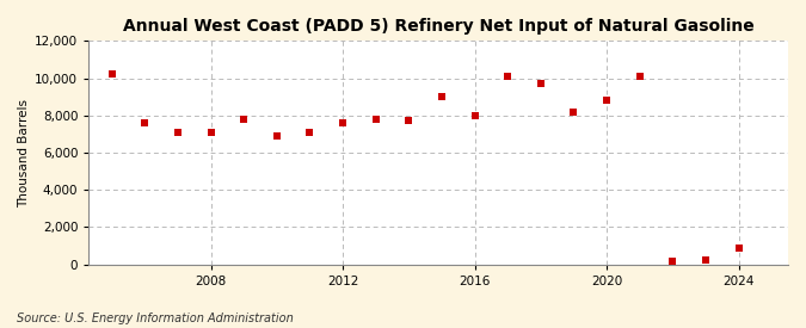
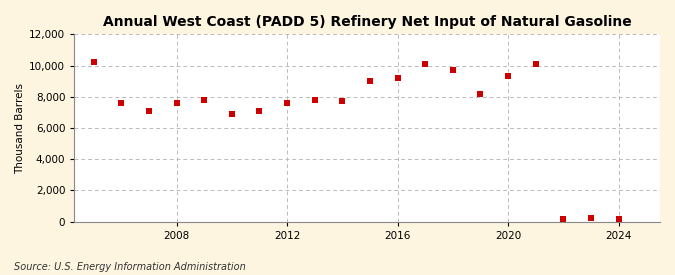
2008: 7,100 -> 7,600
2016: 8,000 -> 9,200
2020: 8,800 -> 9,300
2024: 900 -> 200
